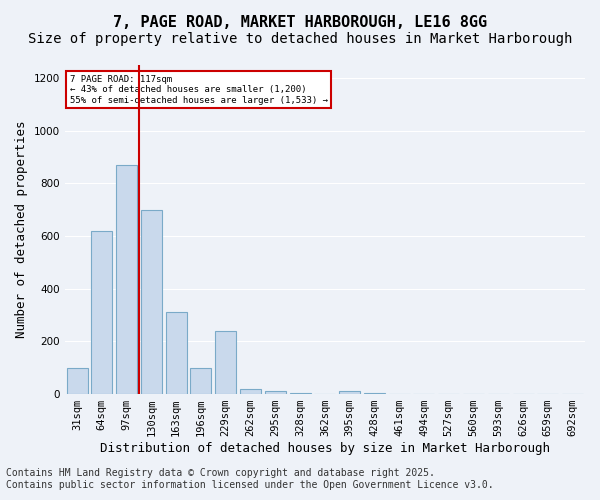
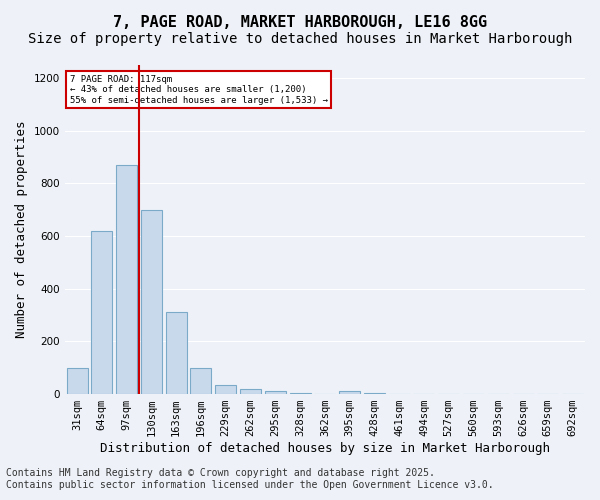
229sqm: 240 -> 35
